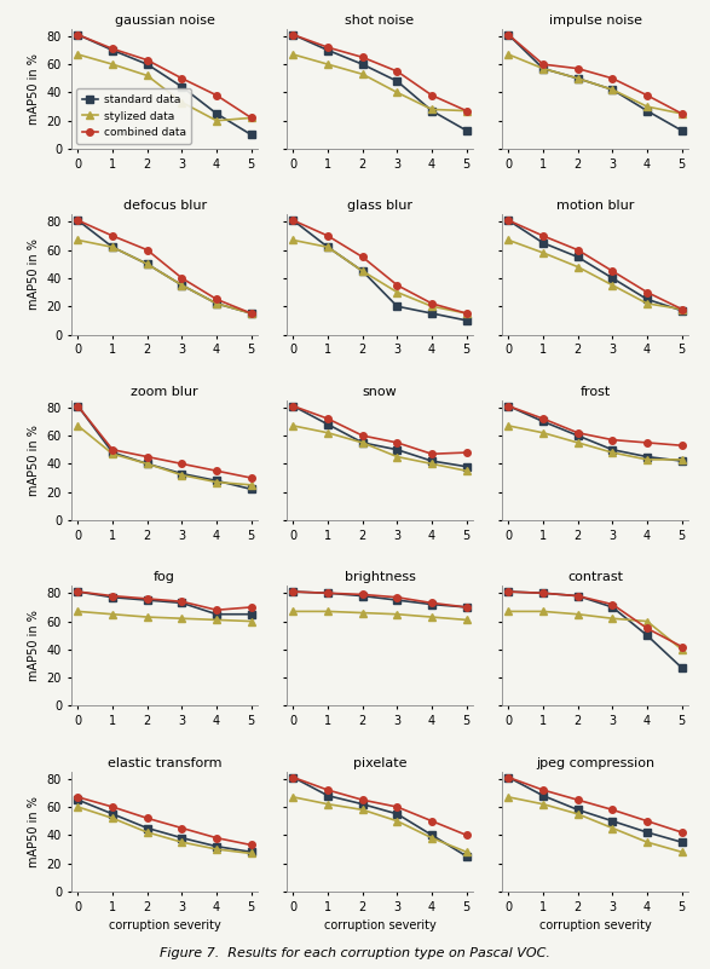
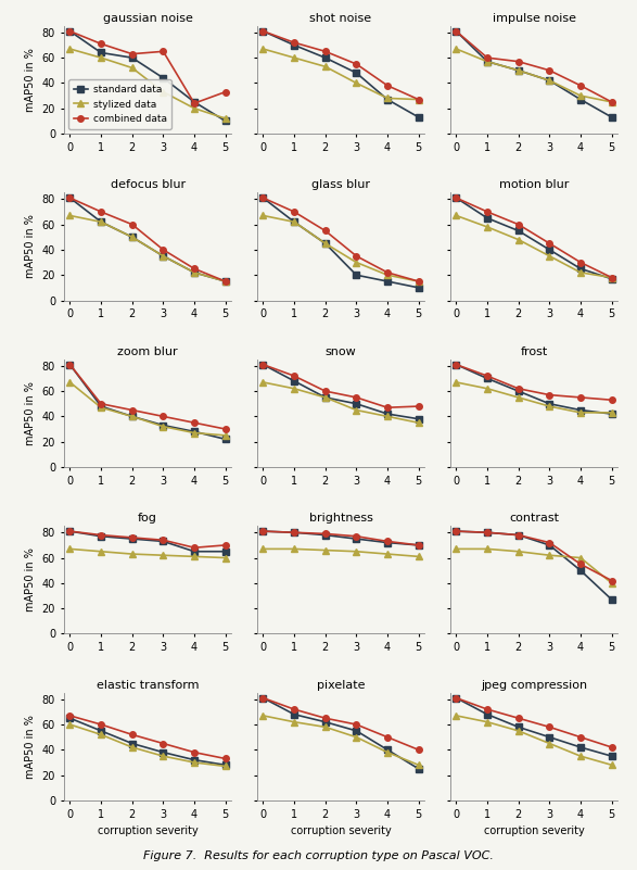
gaussian noise/standard data/1: 70 -> 64
gaussian noise/combined data/3: 50 -> 65
gaussian noise/combined data/4: 38 -> 24
gaussian noise/stylized data/5: 22 -> 12
gaussian noise/combined data/5: 22 -> 33
